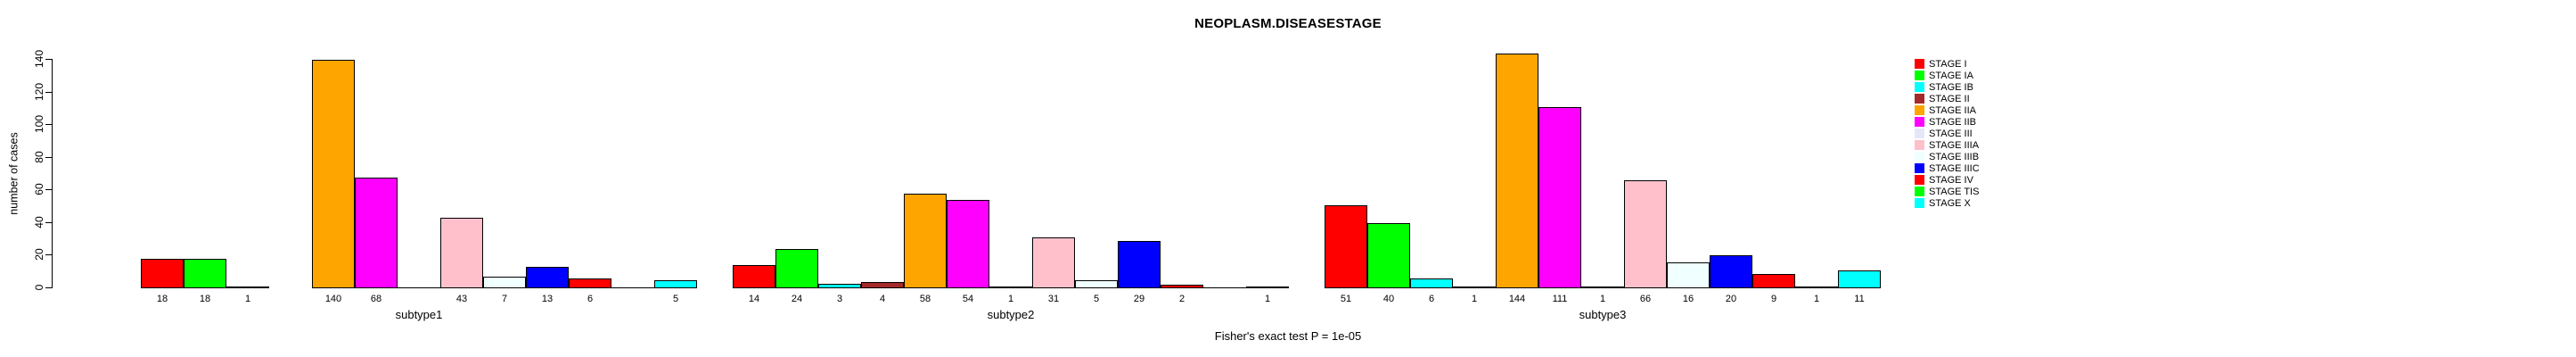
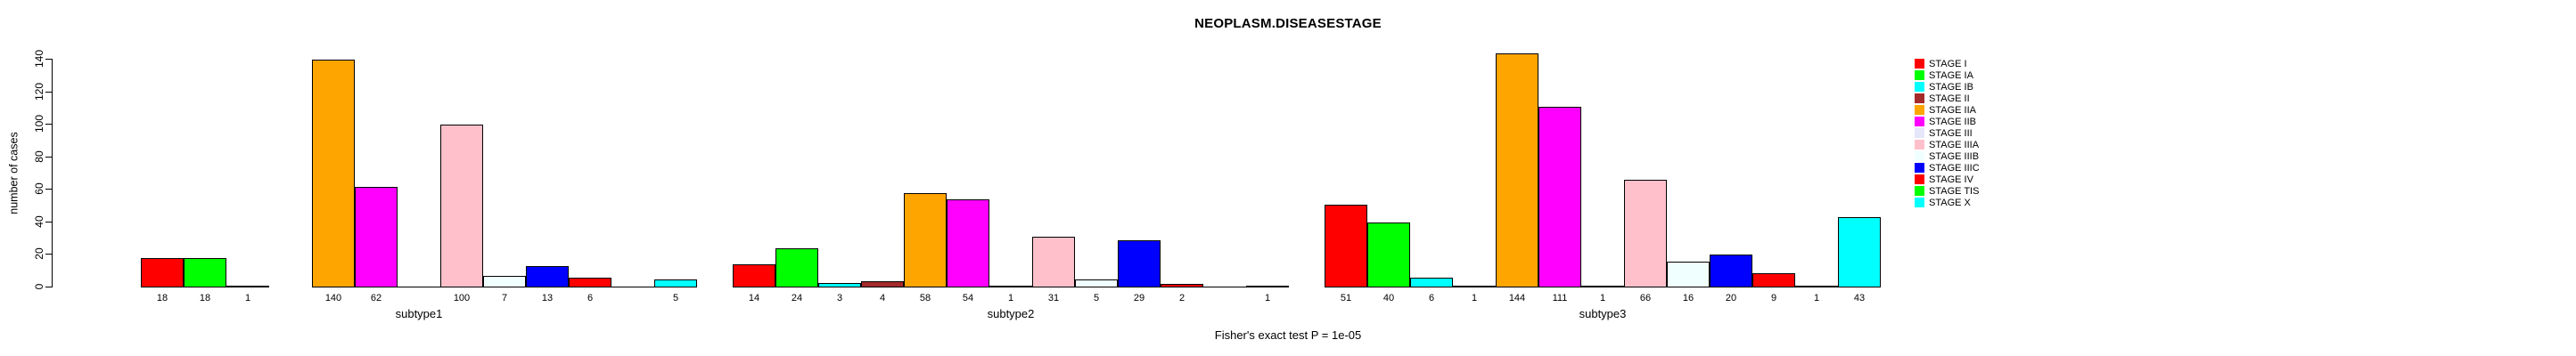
STAGE IIB/subtype1: 68 -> 62
STAGE IIIA/subtype1: 43 -> 100
STAGE X/subtype3: 11 -> 43
